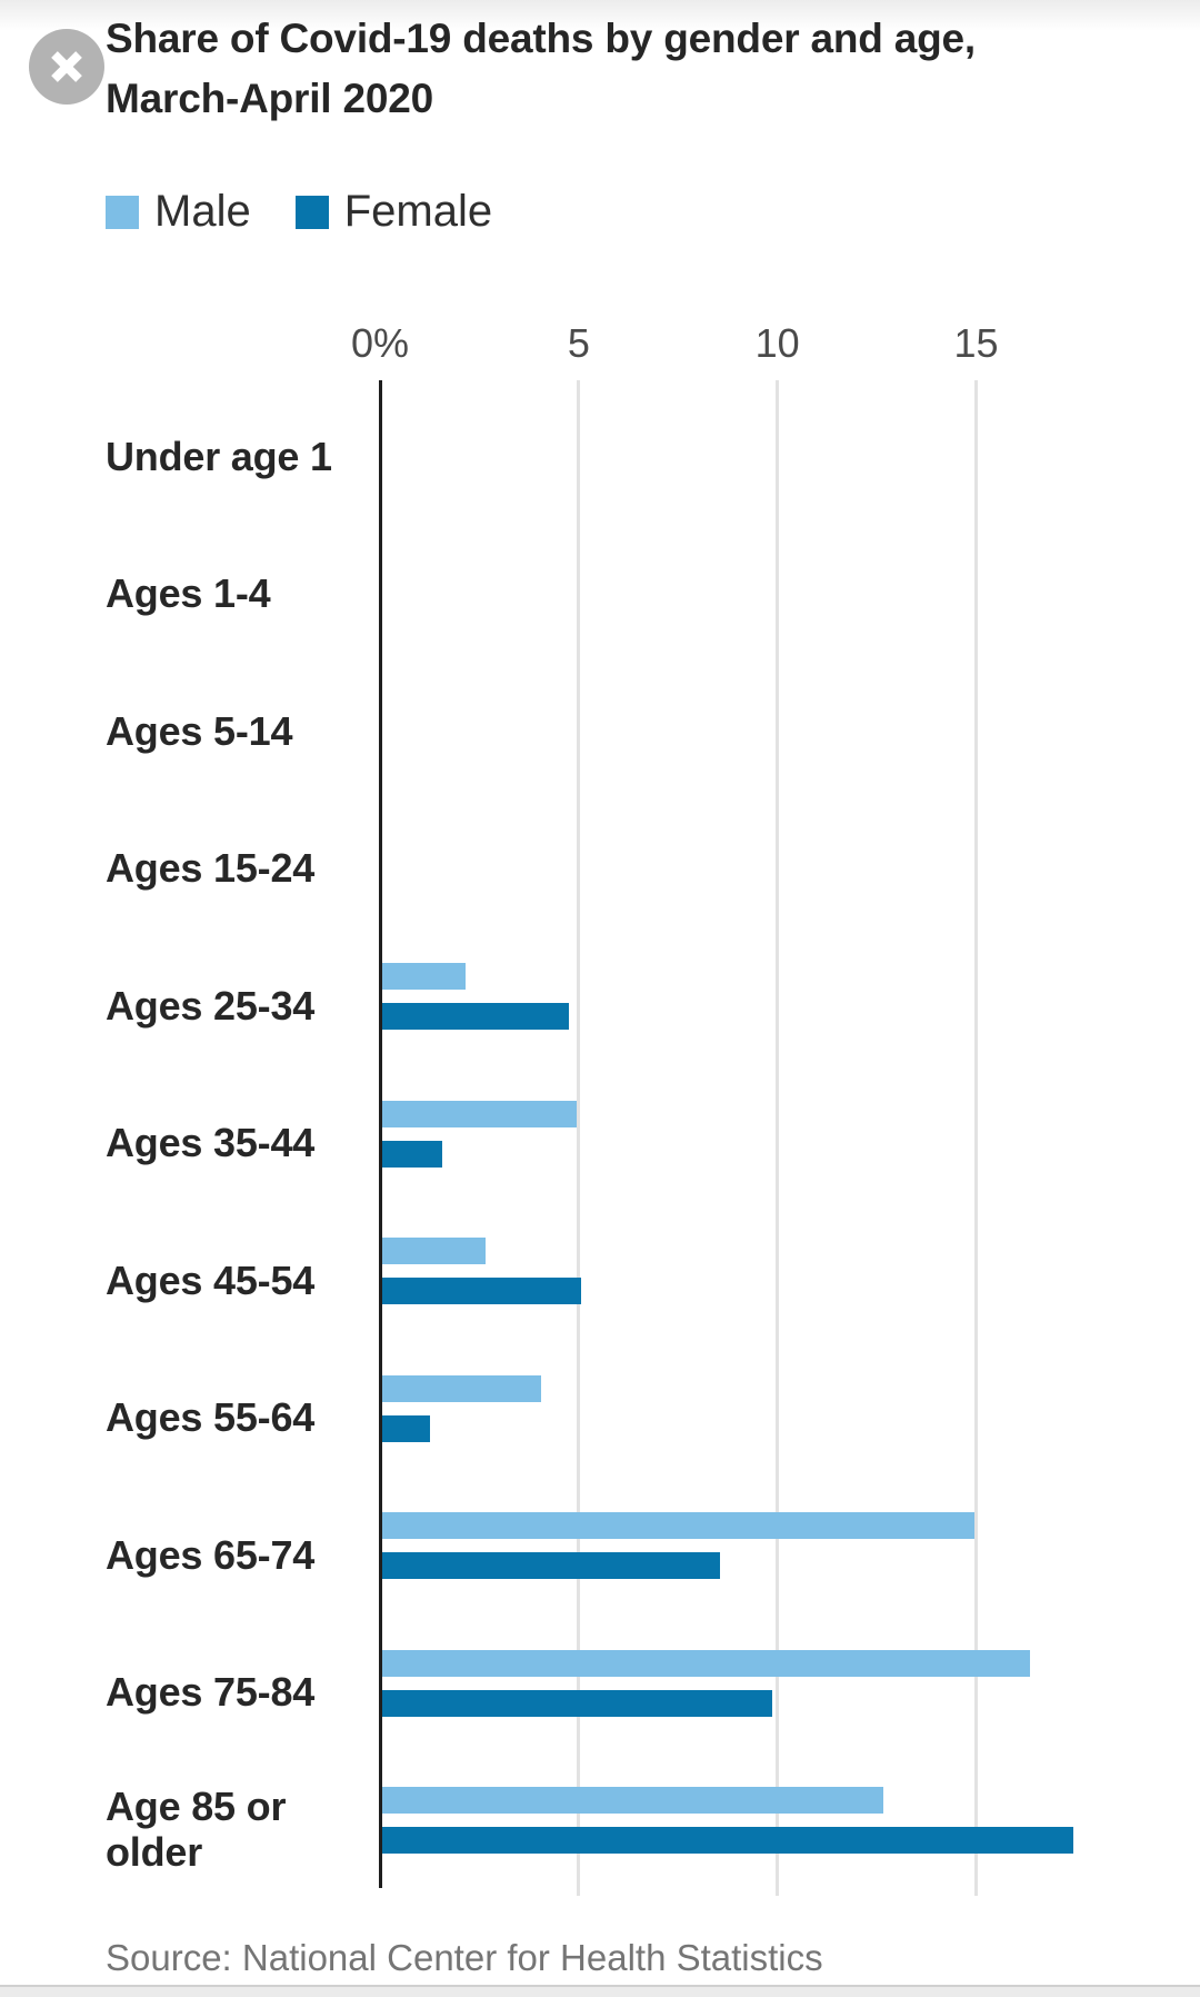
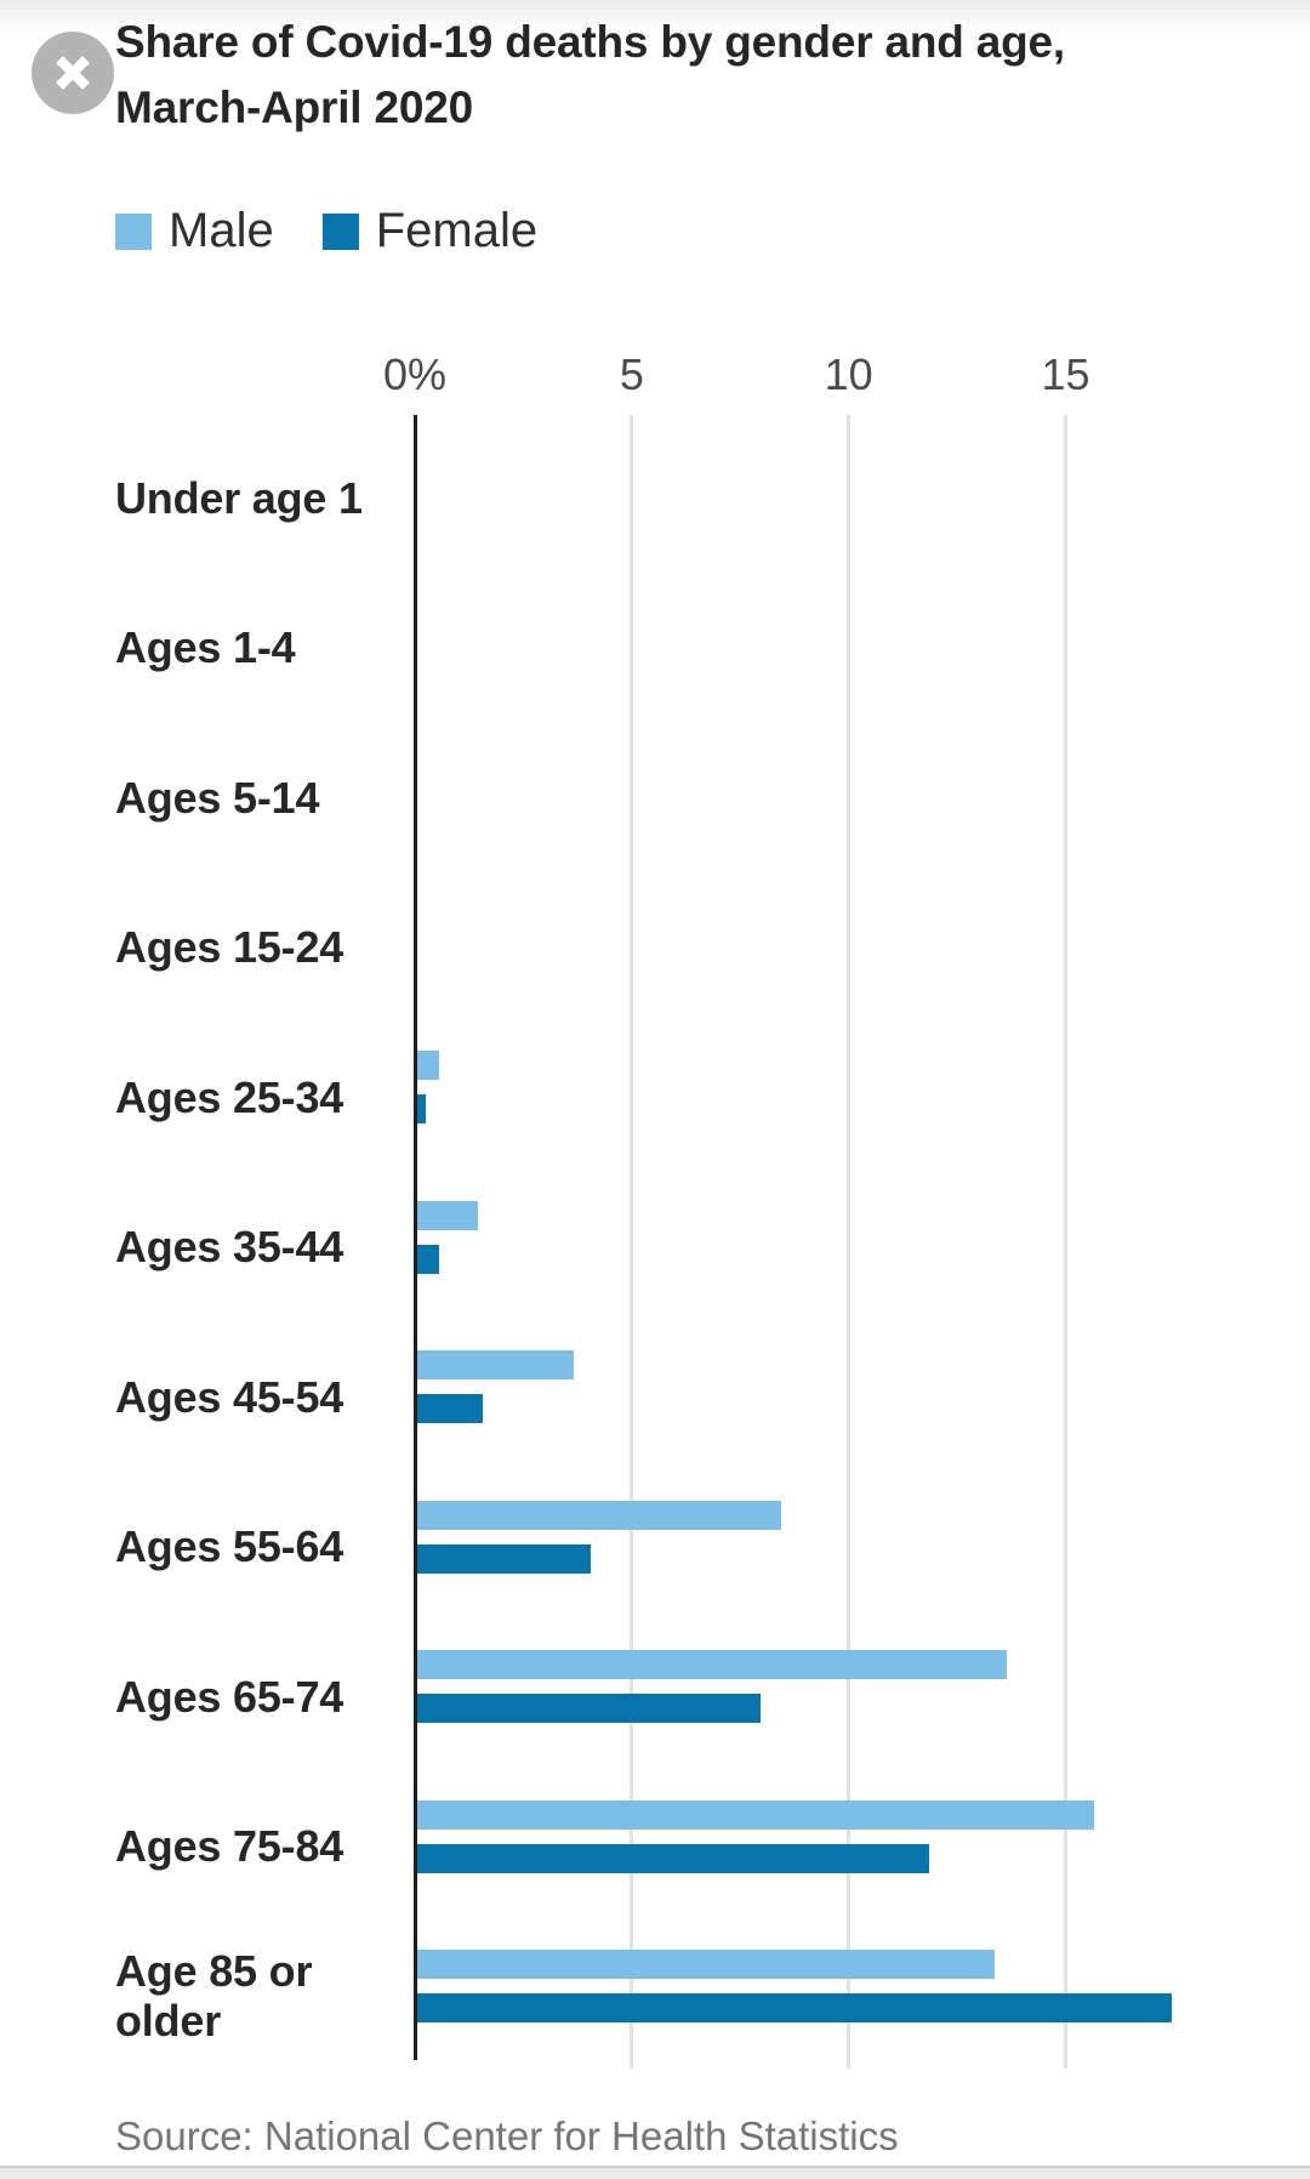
Male/Ages 25-34: 2.1 -> 0.5
Female/Ages 25-34: 4.7 -> 0.2
Male/Ages 35-44: 4.9 -> 1.4
Female/Ages 35-44: 1.5 -> 0.5
Male/Ages 45-54: 2.6 -> 3.6
Female/Ages 45-54: 5.0 -> 1.5
Male/Ages 55-64: 4.0 -> 8.4
Female/Ages 55-64: 1.2 -> 4.0
Male/Ages 65-74: 14.9 -> 13.6
Female/Ages 65-74: 8.5 -> 7.9
Male/Ages 75-84: 16.3 -> 15.6
Female/Ages 75-84: 9.8 -> 11.8
Male/Age 85 or older: 12.6 -> 13.3
